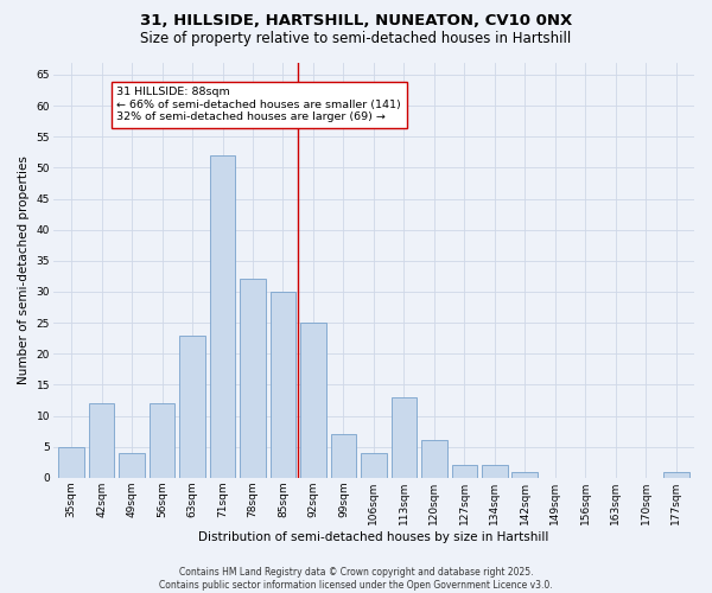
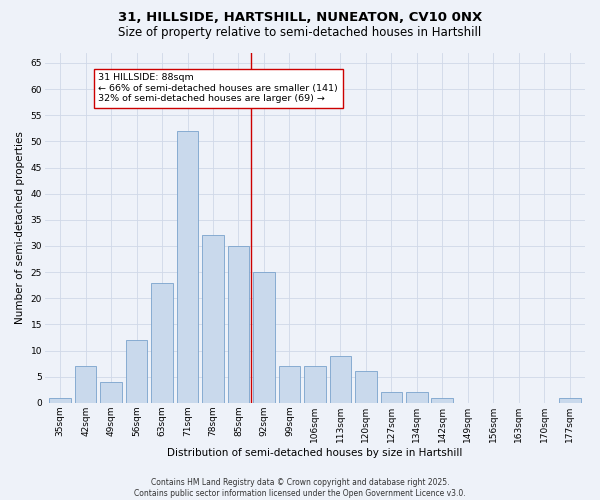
35sqm: 5 -> 1
42sqm: 12 -> 7
106sqm: 4 -> 7
113sqm: 13 -> 9
